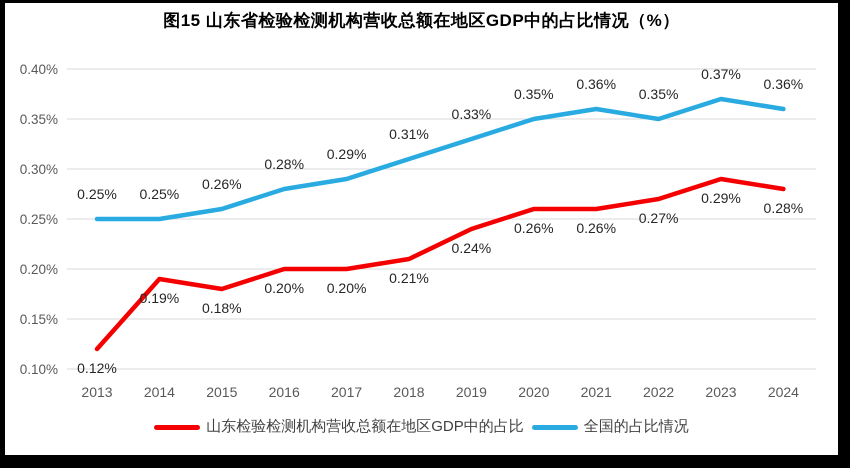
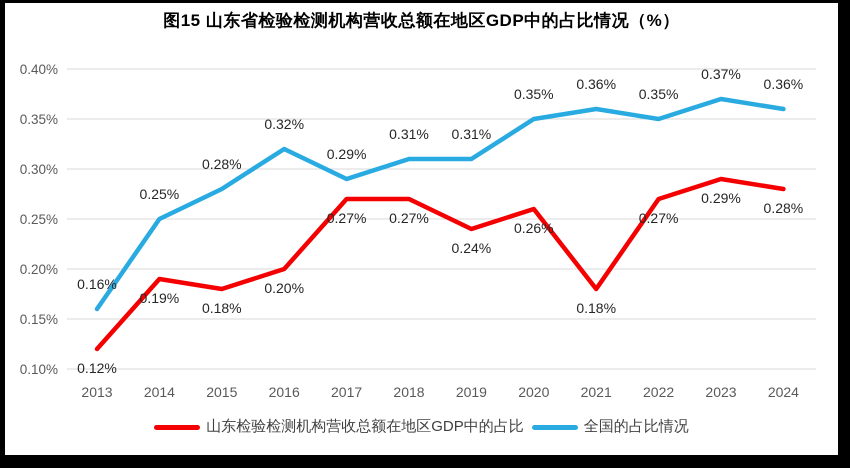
全国的占比情况/2013: 0.25% -> 0.16%
全国的占比情况/2015: 0.26% -> 0.28%
全国的占比情况/2016: 0.28% -> 0.32%
山东检验检测机构营收总额在地区GDP中的占比/2017: 0.20% -> 0.27%
山东检验检测机构营收总额在地区GDP中的占比/2018: 0.21% -> 0.27%
全国的占比情况/2019: 0.33% -> 0.31%
山东检验检测机构营收总额在地区GDP中的占比/2021: 0.26% -> 0.18%
